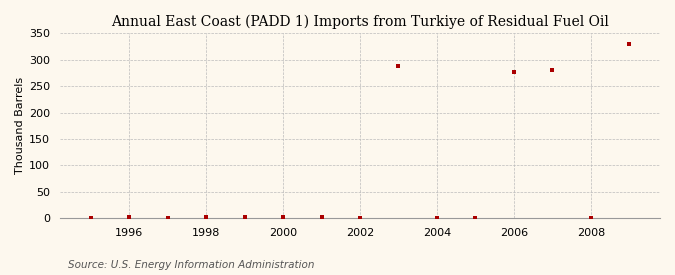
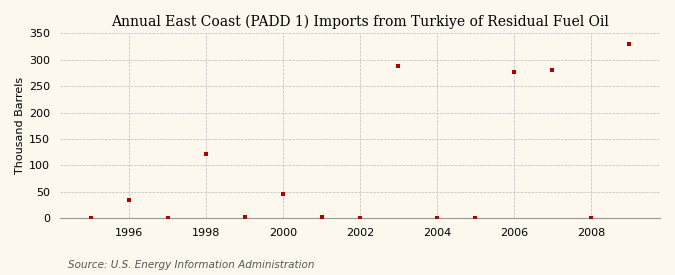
1996: 2 -> 34
1998: 2 -> 122
2000: 2 -> 46
